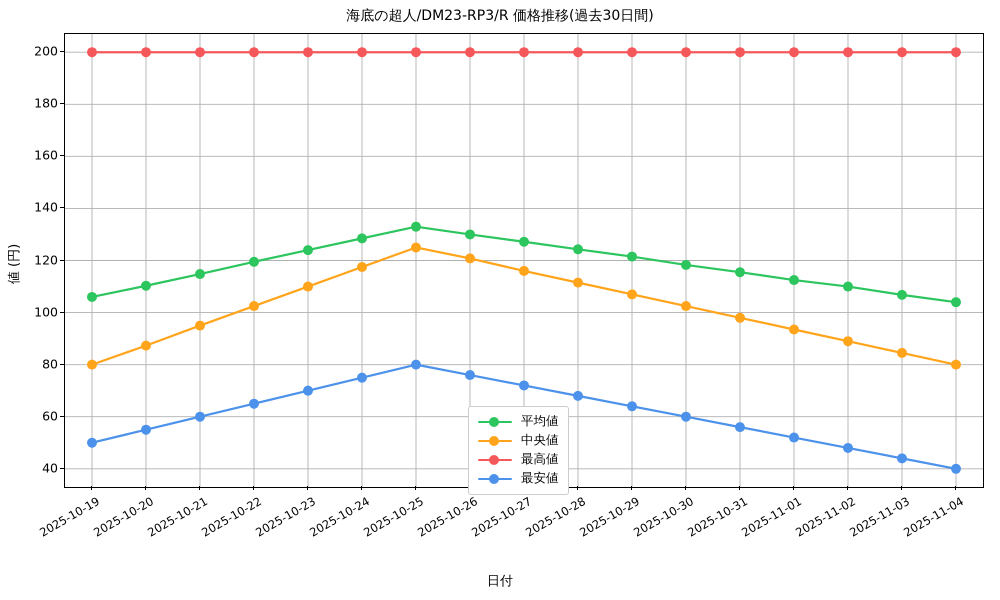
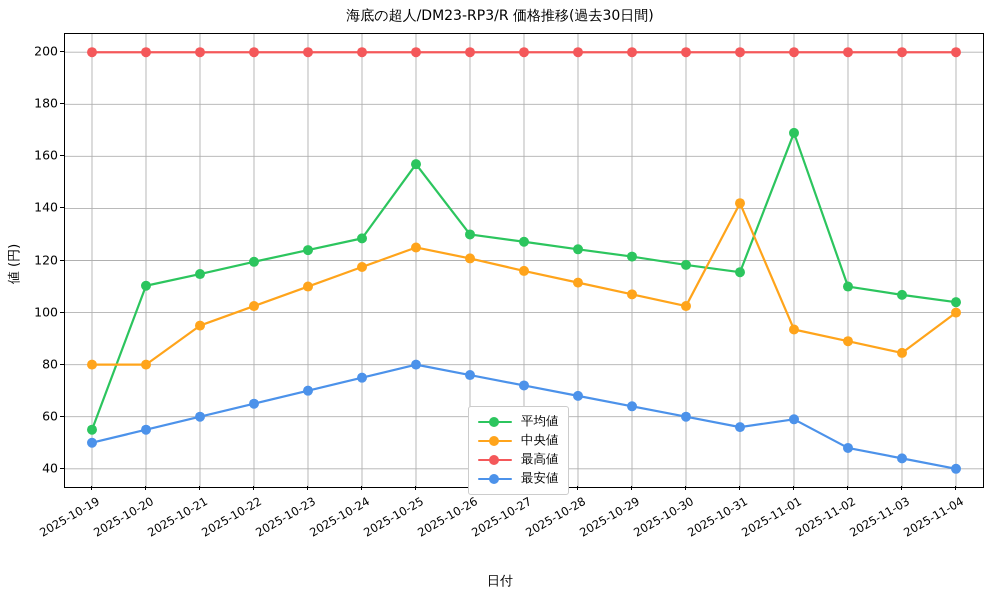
平均値/2025-10-19: 106 -> 55
中央値/2025-10-20: 87 -> 80
平均値/2025-10-25: 133 -> 157
中央値/2025-10-31: 98 -> 142
平均値/2025-11-01: 112 -> 169
最安値/2025-11-01: 52 -> 59
中央値/2025-11-04: 80 -> 100
